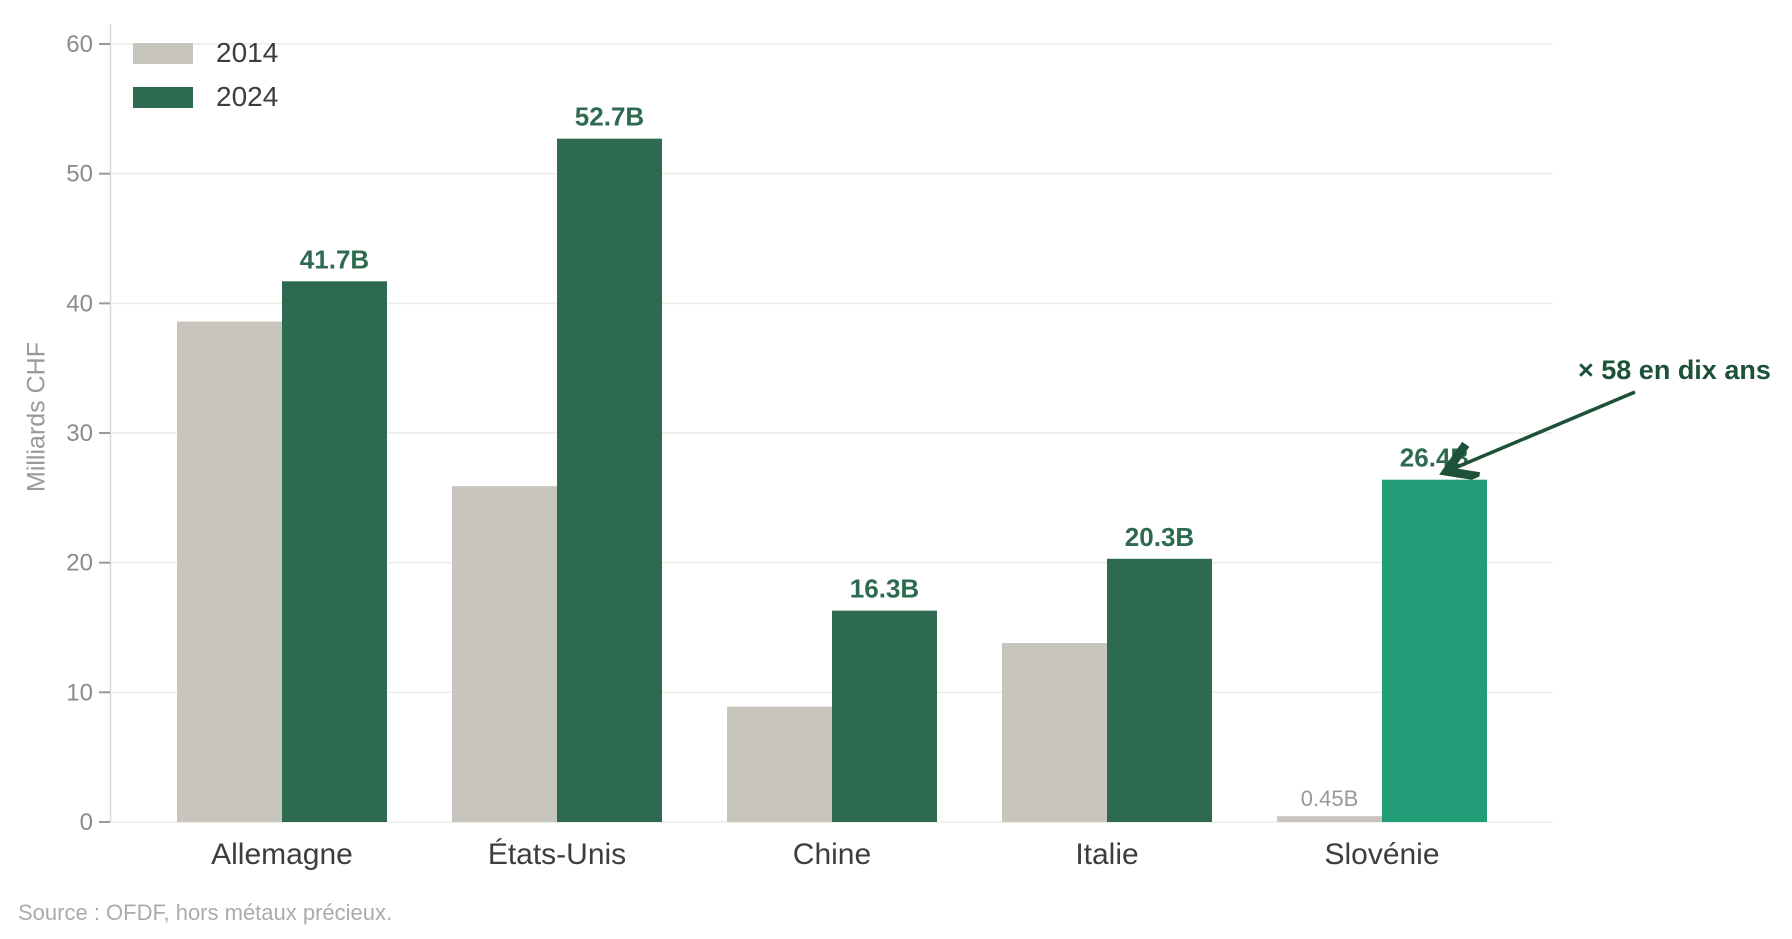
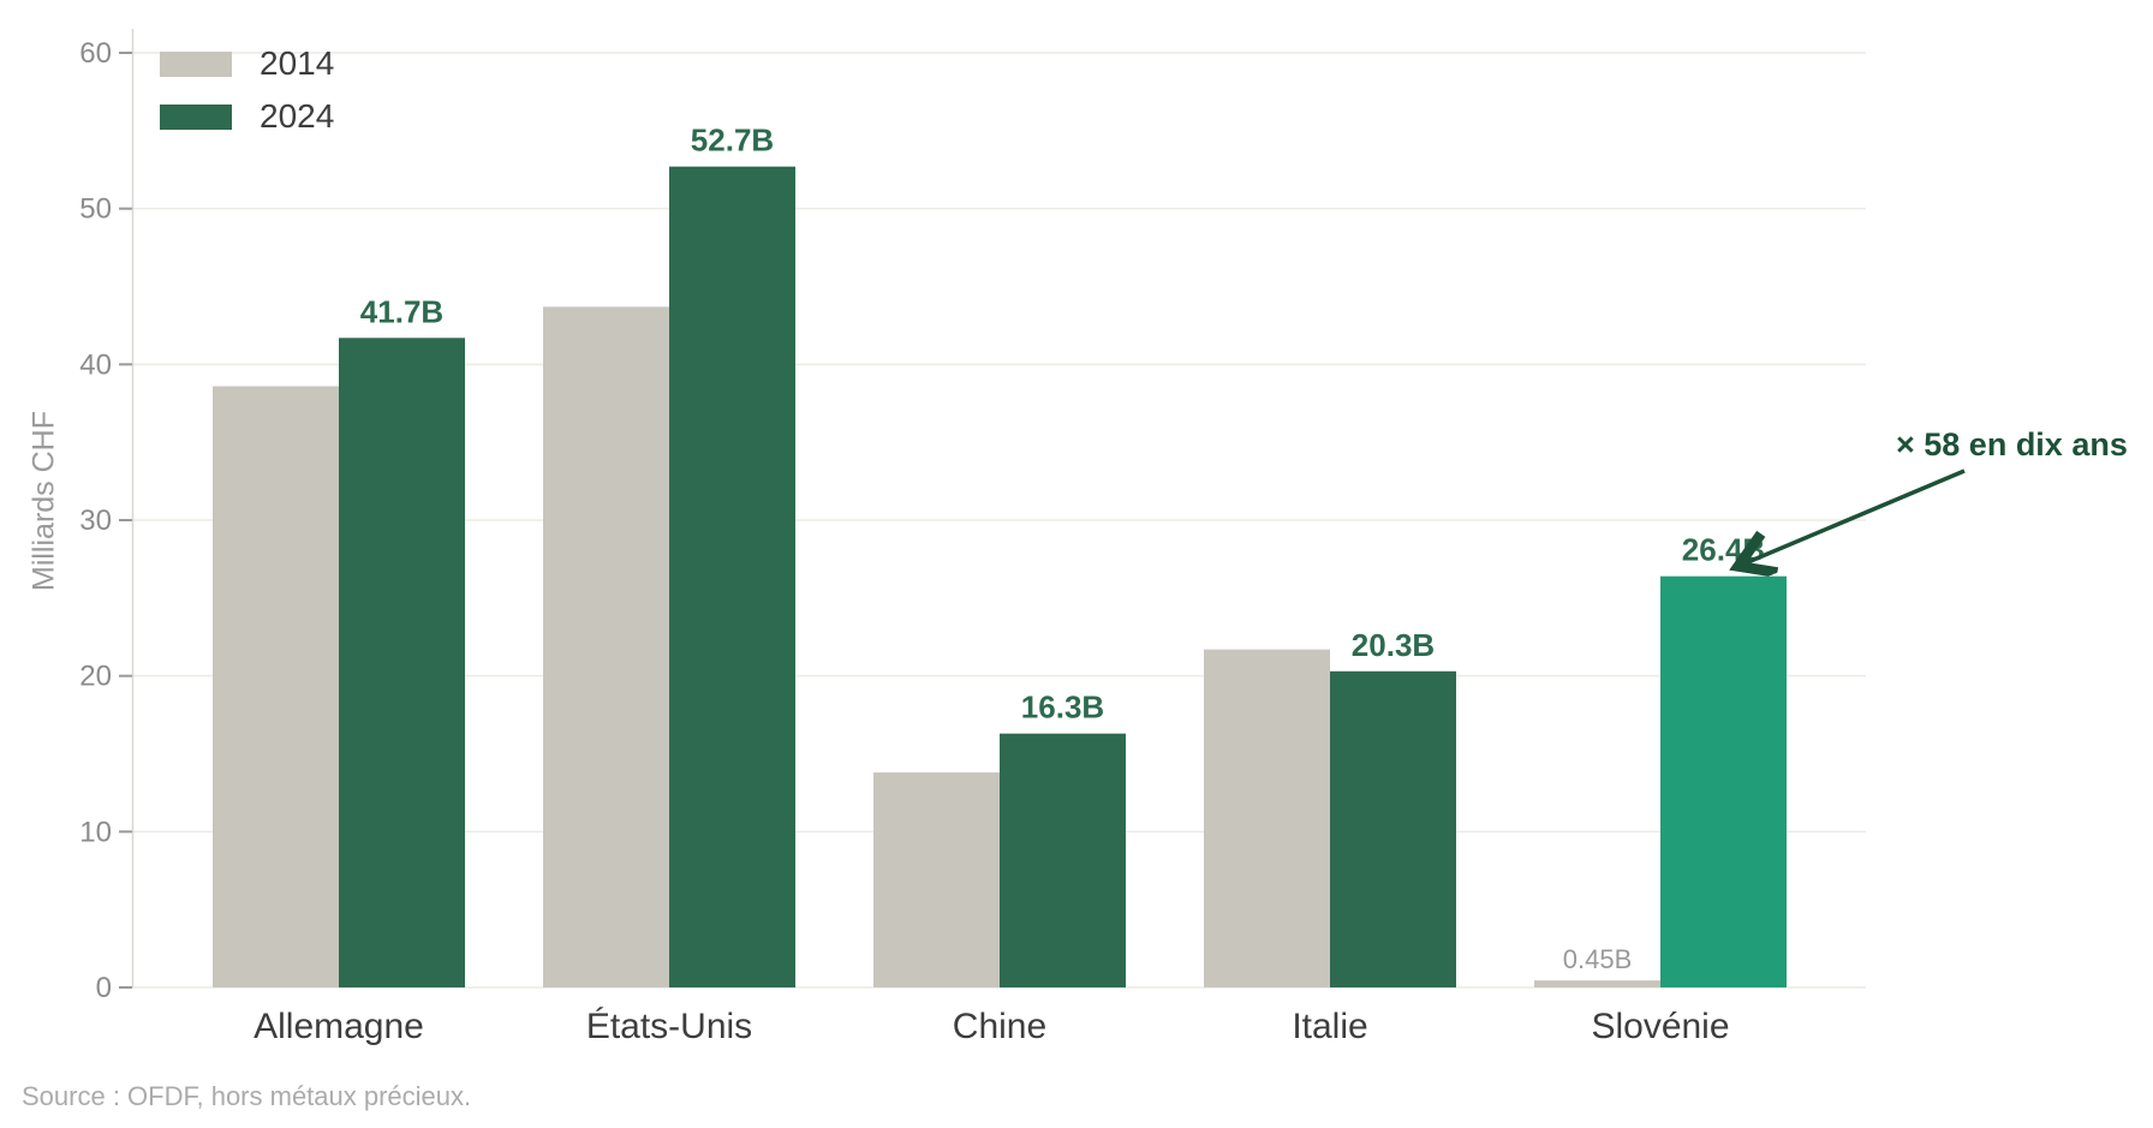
2014/États-Unis: 25.9 -> 43.7
2014/Chine: 8.9 -> 13.8
2014/Italie: 13.8 -> 21.7
